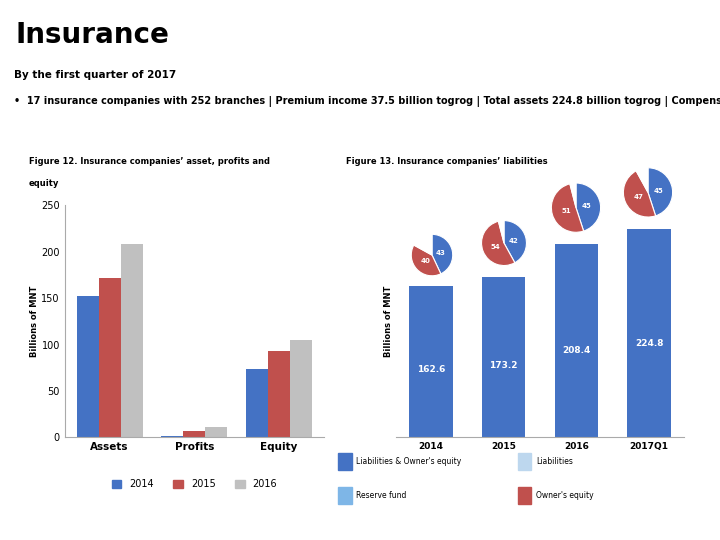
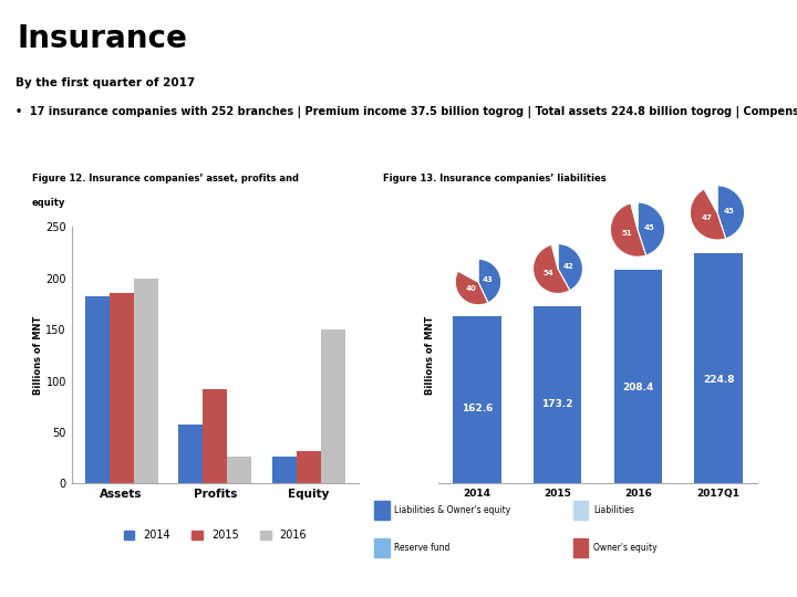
2014/Assets: 152 -> 182
2015/Assets: 172 -> 186
2016/Assets: 208 -> 200
2014/Profits: 2 -> 58
2015/Profits: 7 -> 92
2016/Profits: 11 -> 26
2014/Equity: 74 -> 26
2015/Equity: 93 -> 32
2016/Equity: 105 -> 150
